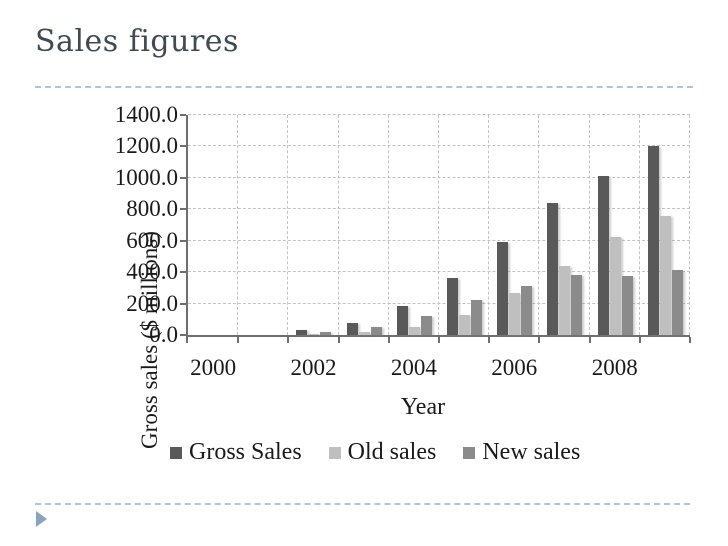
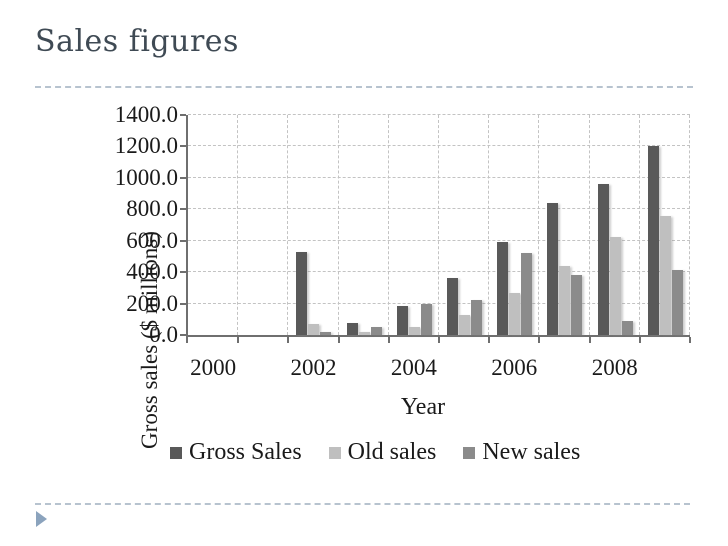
Gross Sales/2002: 30 -> 530
Old sales/2002: 10 -> 70
New sales/2004: 120 -> 200
New sales/2006: 310 -> 520
Gross Sales/2008: 1020 -> 960
New sales/2008: 380 -> 90
